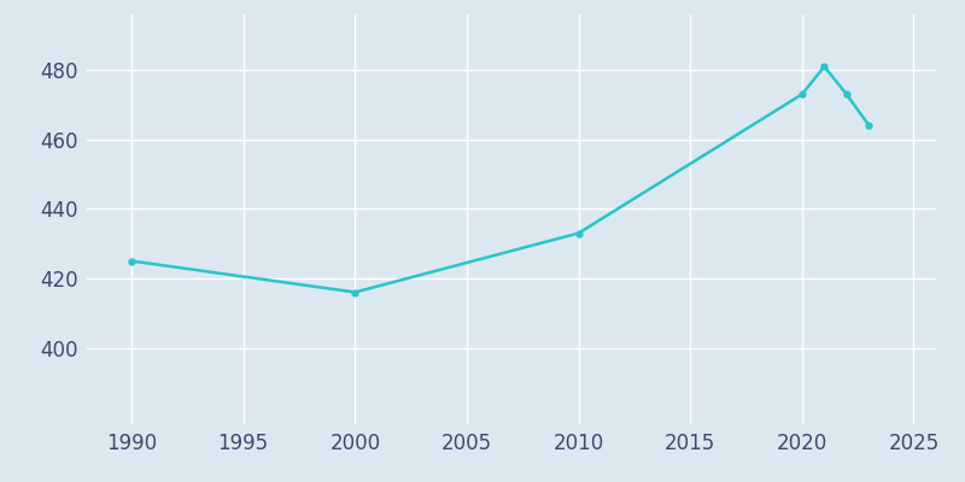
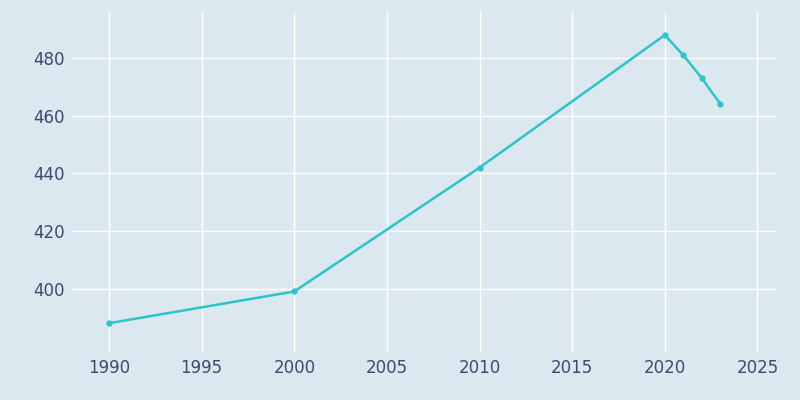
1990: 425 -> 388
2000: 416 -> 399
2010: 433 -> 442
2020: 473 -> 488
